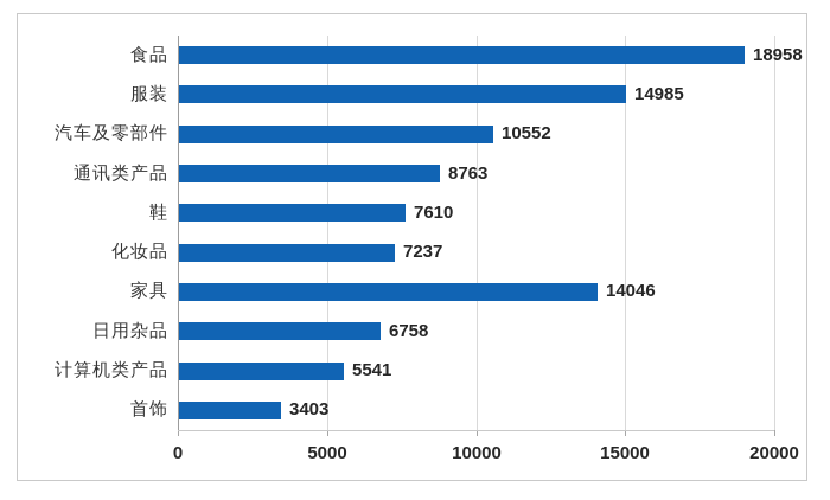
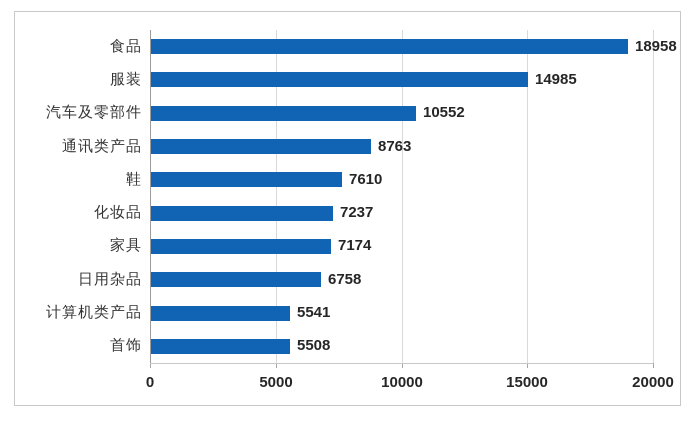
家具: 14046 -> 7174
首饰: 3403 -> 5508
